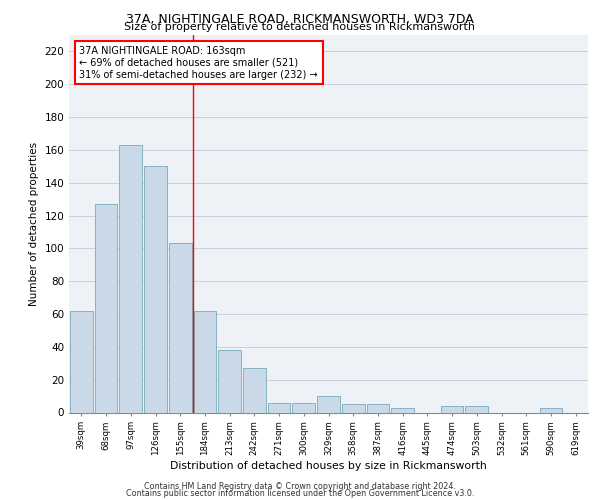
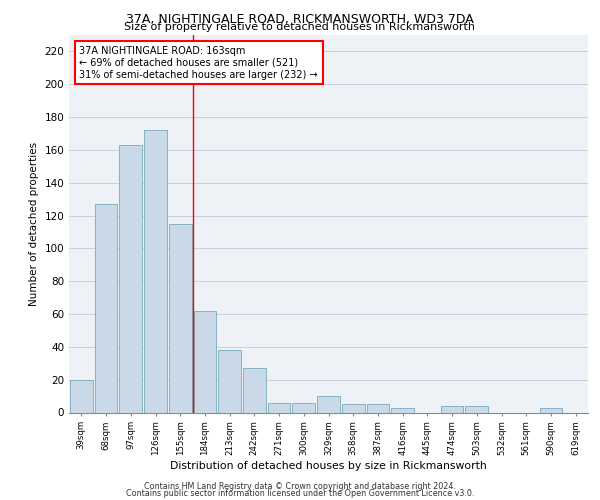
39sqm: 62 -> 20
126sqm: 150 -> 172
155sqm: 103 -> 115
